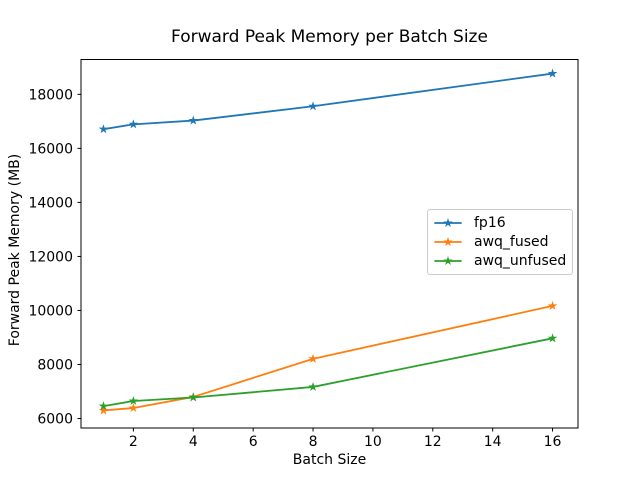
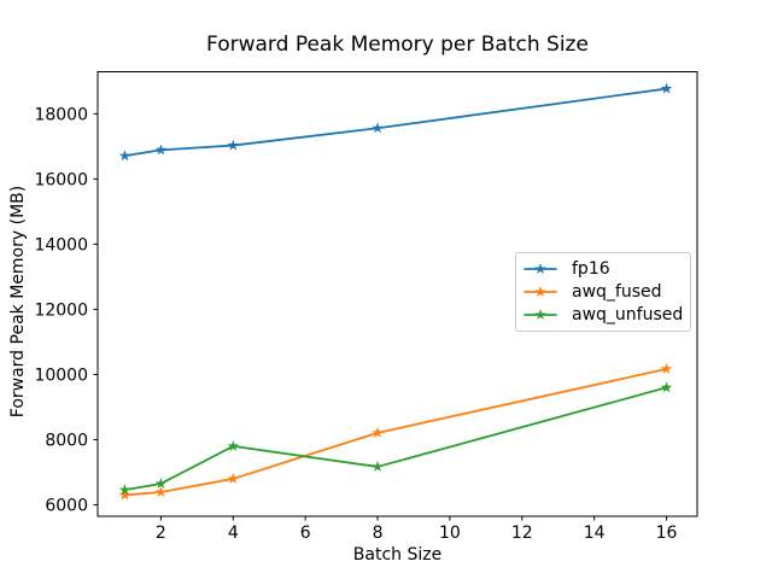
awq_unfused/4: 6800 -> 7800
awq_unfused/16: 9000 -> 9600
